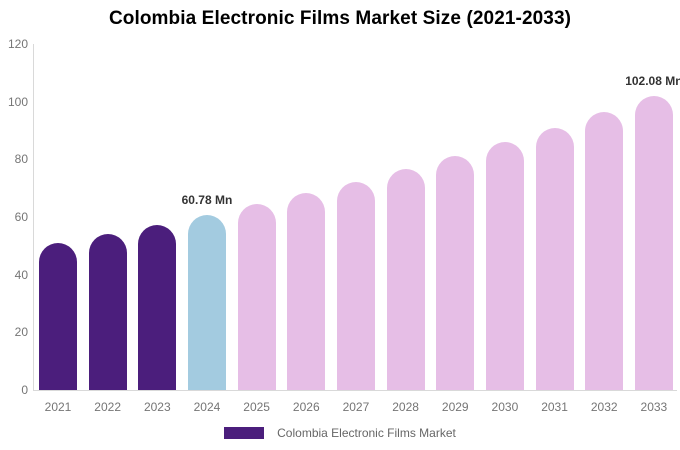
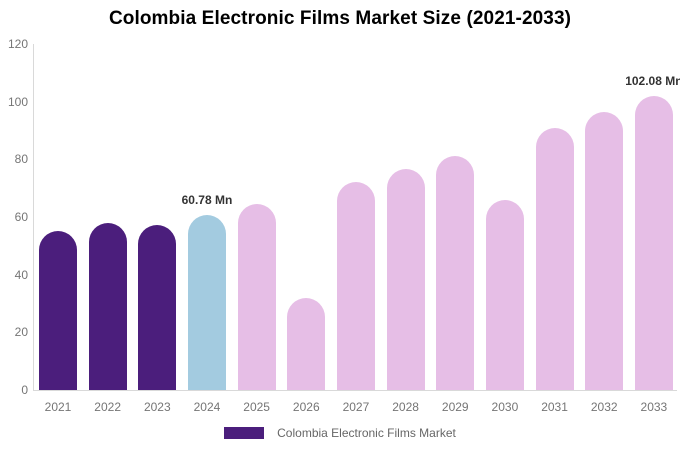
2021: 51 -> 55
2022: 54 -> 58
2026: 68 -> 32
2030: 86 -> 66
